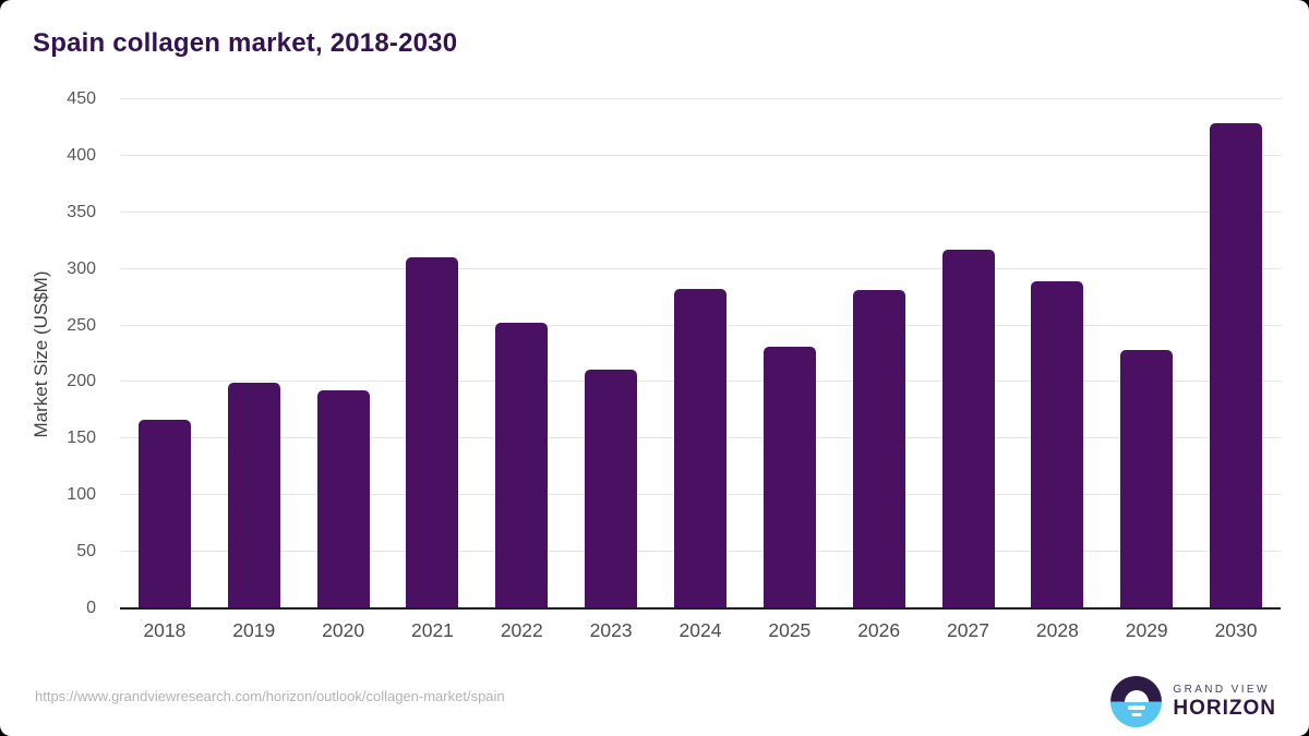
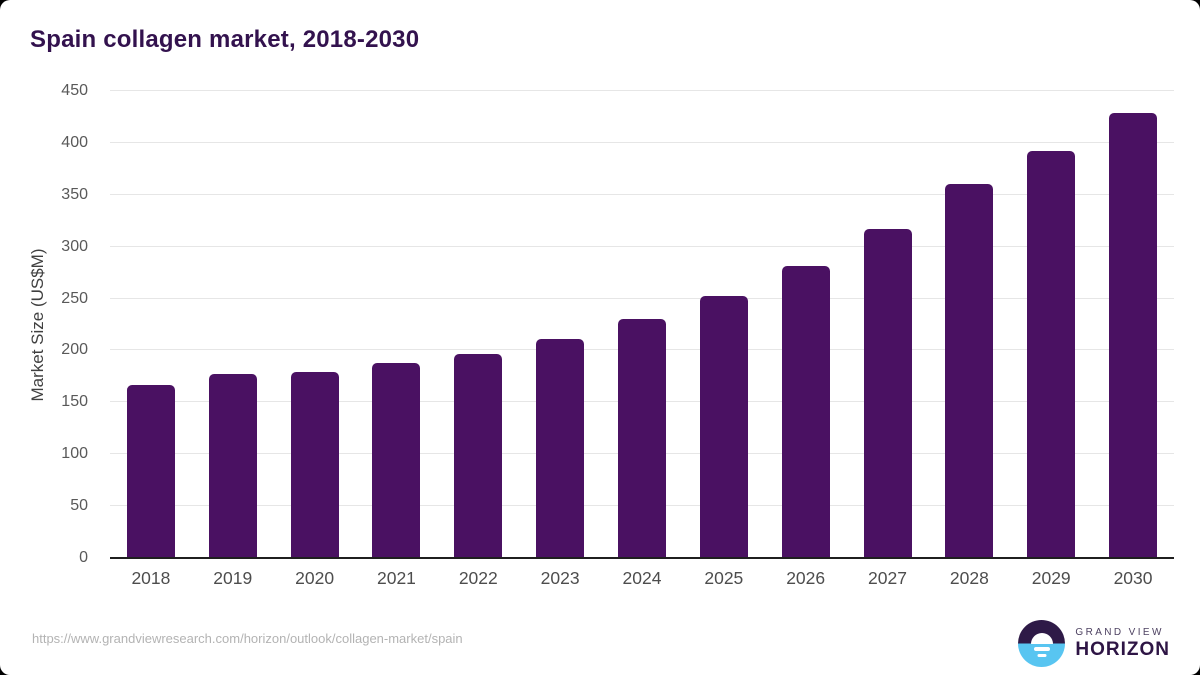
2019: 199 -> 177
2020: 193 -> 179
2021: 310 -> 188
2022: 252 -> 197
2024: 282 -> 230
2025: 231 -> 252
2028: 289 -> 360
2029: 228 -> 392
